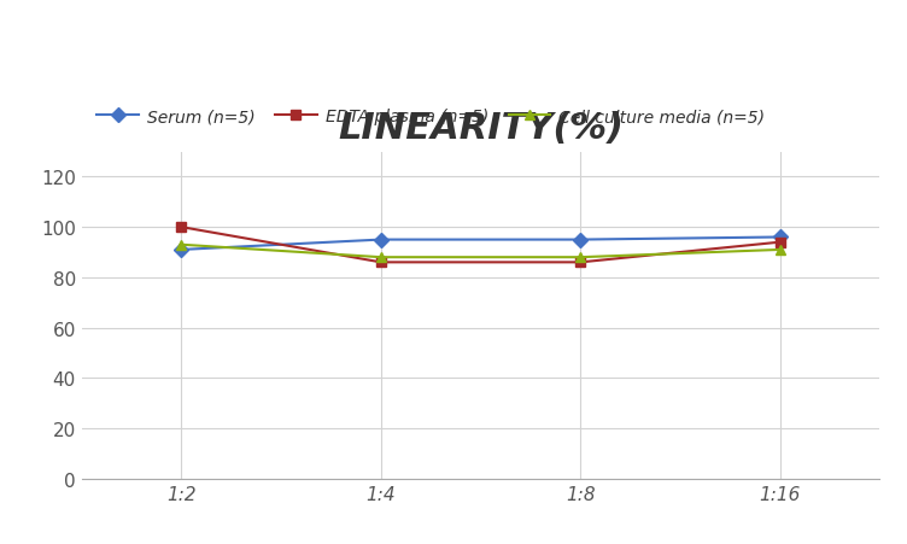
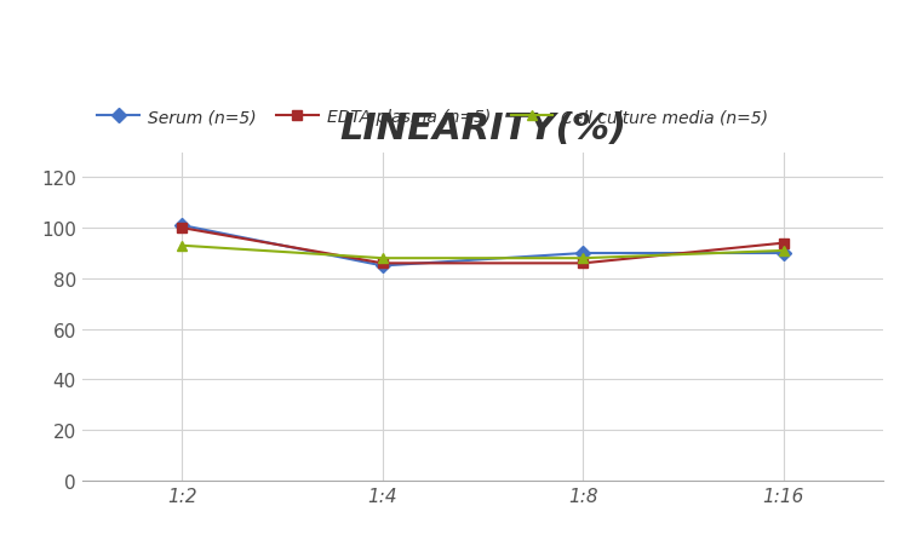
Serum (n=5)/1:2: 91 -> 101
Serum (n=5)/1:4: 95 -> 85
Serum (n=5)/1:8: 95 -> 90
Serum (n=5)/1:16: 96 -> 90
